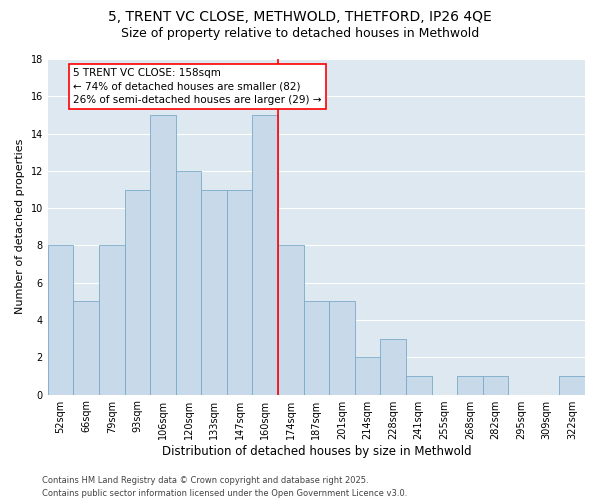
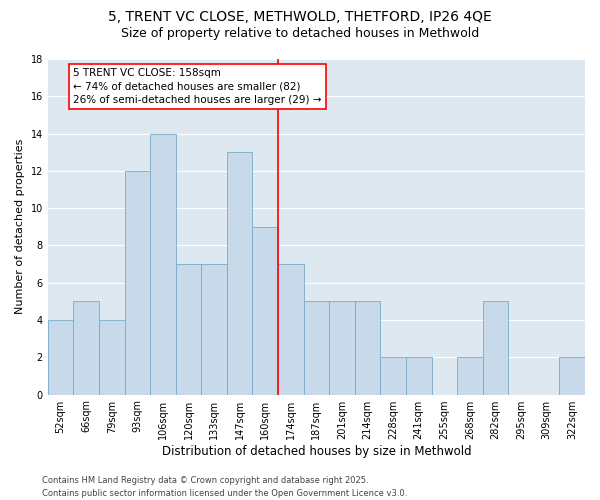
52sqm: 8 -> 4
79sqm: 8 -> 4
93sqm: 11 -> 12
106sqm: 15 -> 14
120sqm: 12 -> 7
133sqm: 11 -> 7
147sqm: 11 -> 13
160sqm: 15 -> 9
174sqm: 8 -> 7
214sqm: 2 -> 5
228sqm: 3 -> 2
241sqm: 1 -> 2
268sqm: 1 -> 2
282sqm: 1 -> 5
322sqm: 1 -> 2
